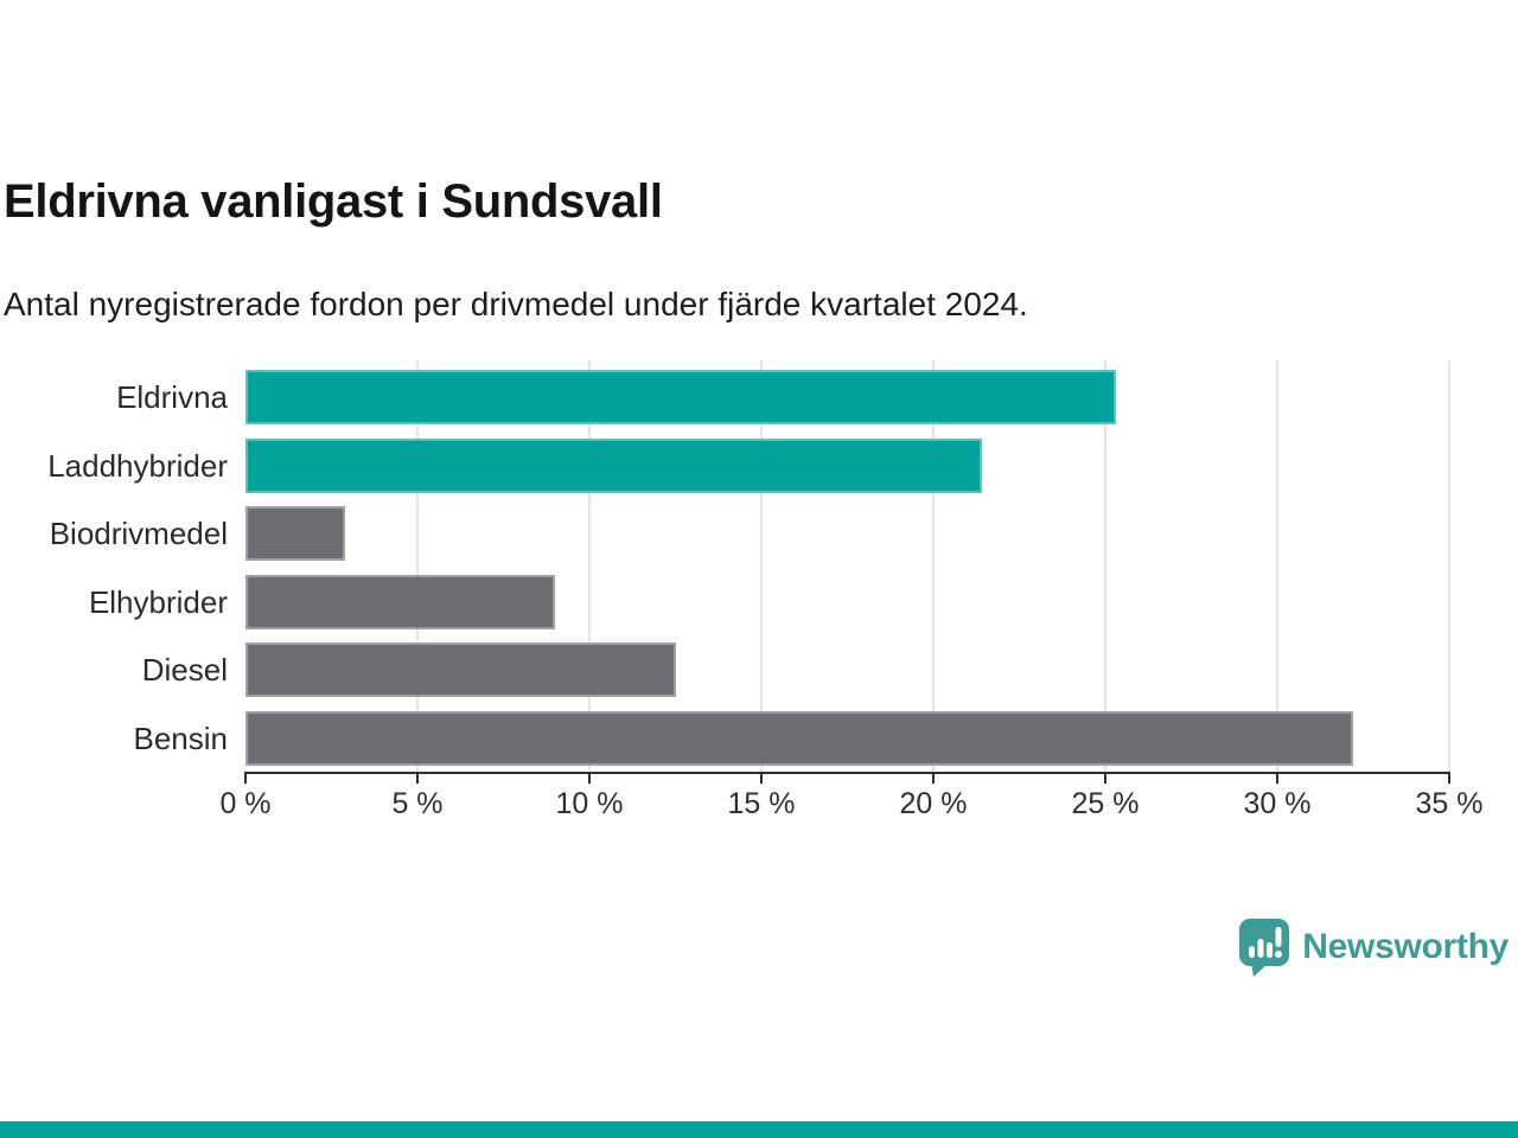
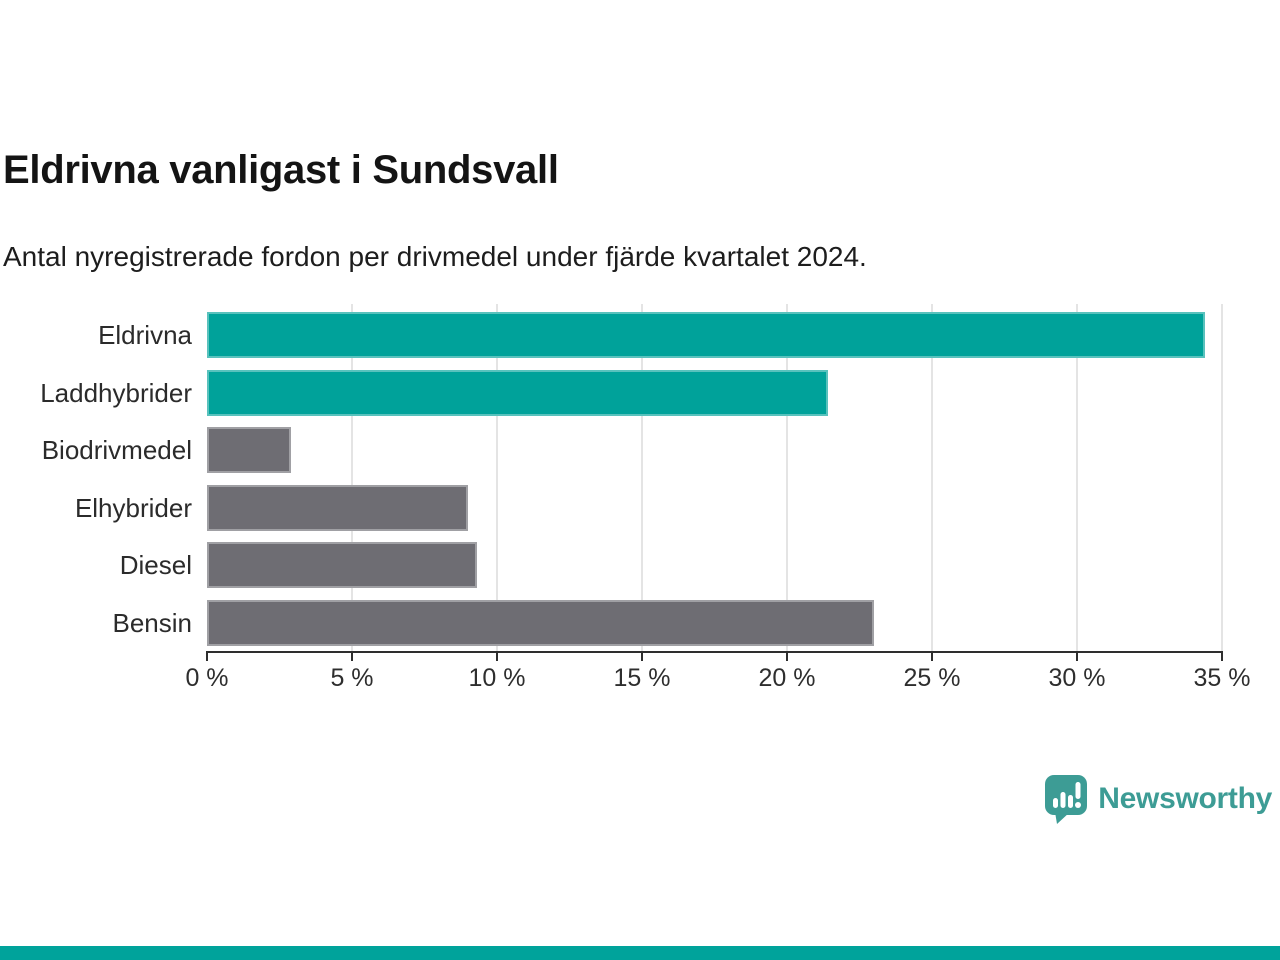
Eldrivna: 25.3% -> 34.4%
Diesel: 12.5% -> 9.3%
Bensin: 32.2% -> 23.0%
